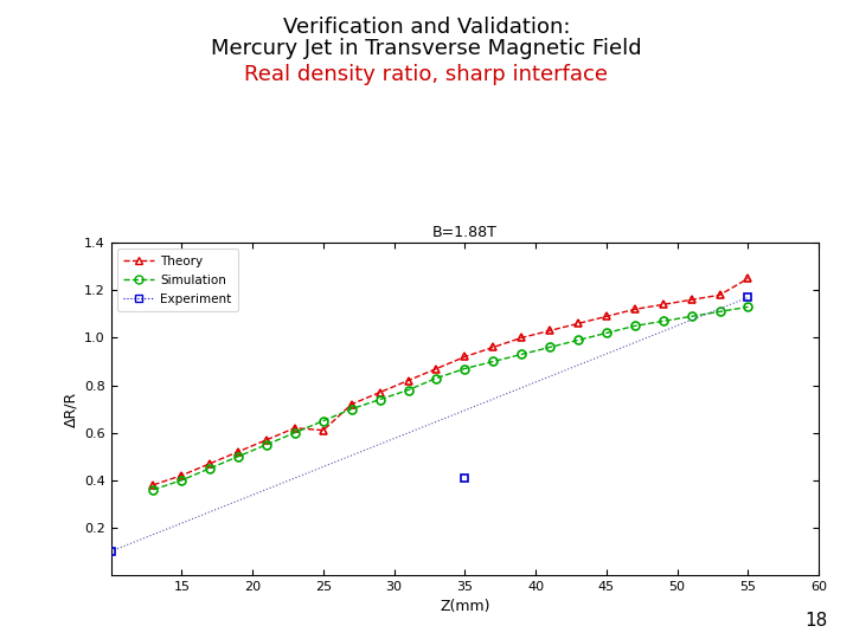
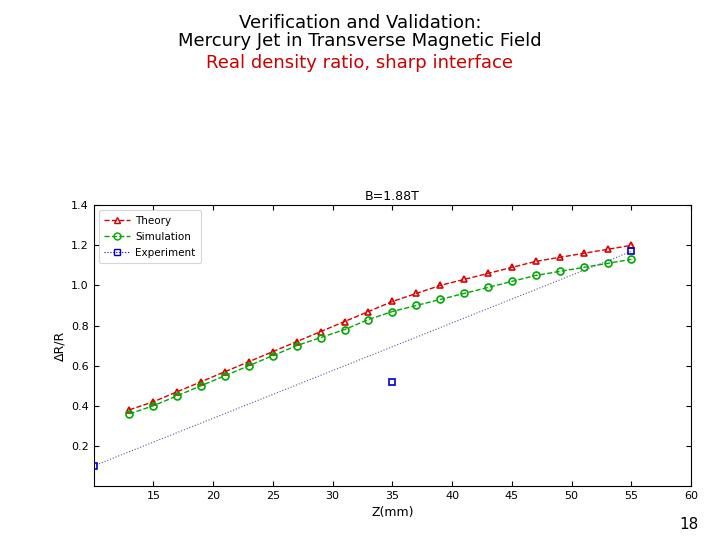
Theory/25: 0.61 -> 0.67
Experiment/35: 0.41 -> 0.52
Theory/55: 1.25 -> 1.20
